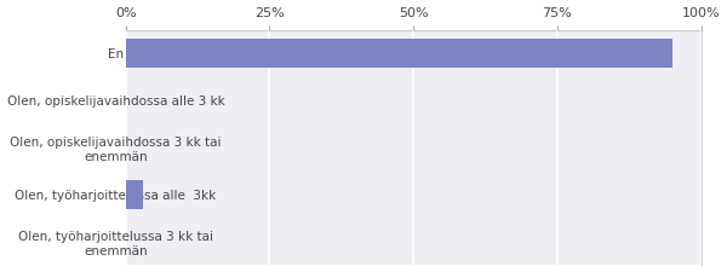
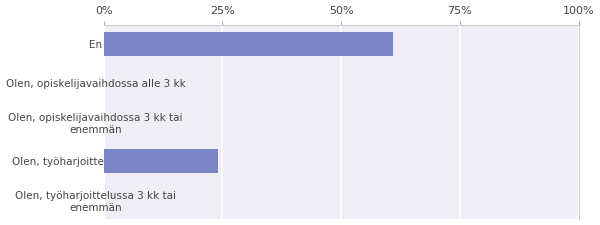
En: 95% -> 61%
Olen, työharjoittelussa alle 3kk: 3% -> 24%
